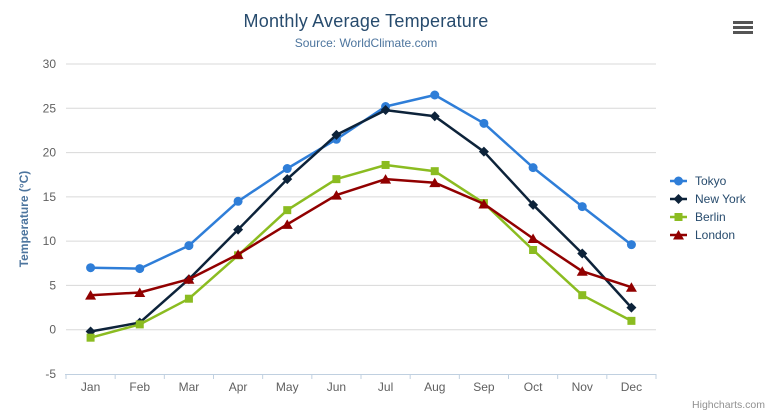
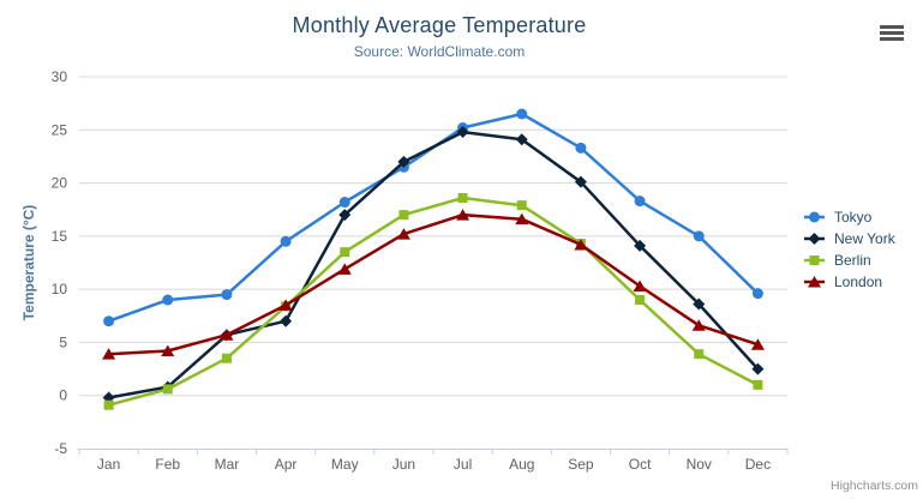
Tokyo/Feb: 7 -> 9
New York/Apr: 11 -> 7
Tokyo/Nov: 14 -> 15
